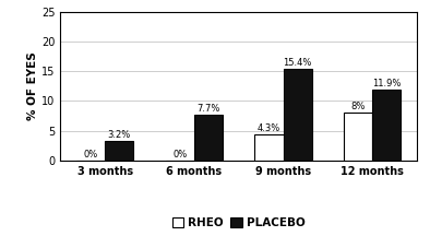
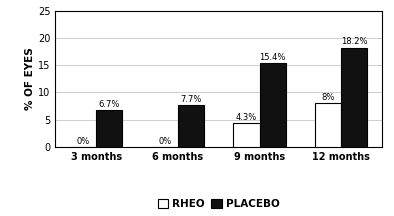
PLACEBO/3 months: 3.2% -> 6.7%
PLACEBO/12 months: 11.9% -> 18.2%
